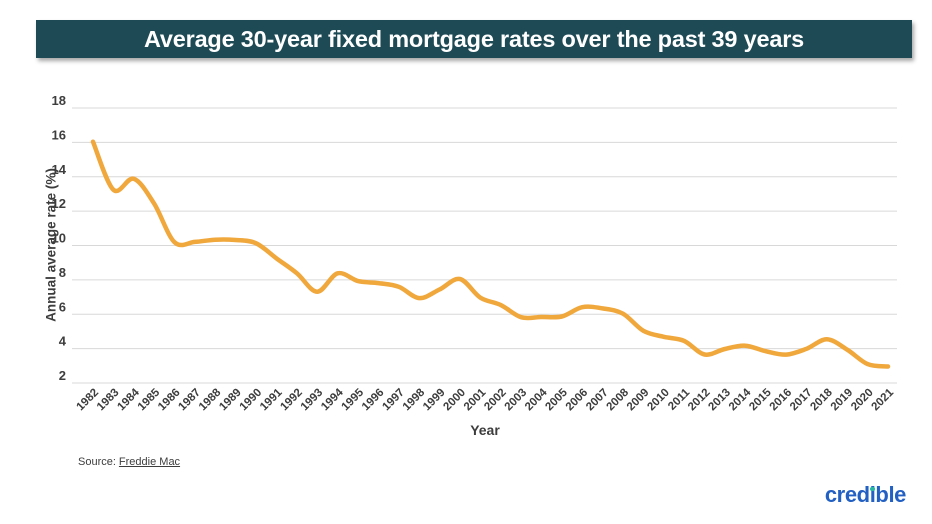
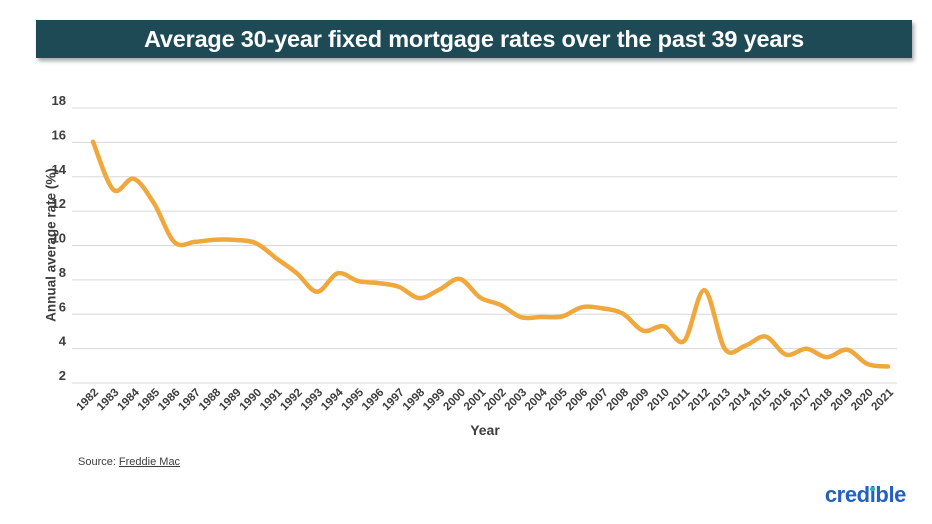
2010: 4.7 -> 5.3
2012: 3.7 -> 7.4
2015: 3.9 -> 4.7
2018: 4.5 -> 3.5
